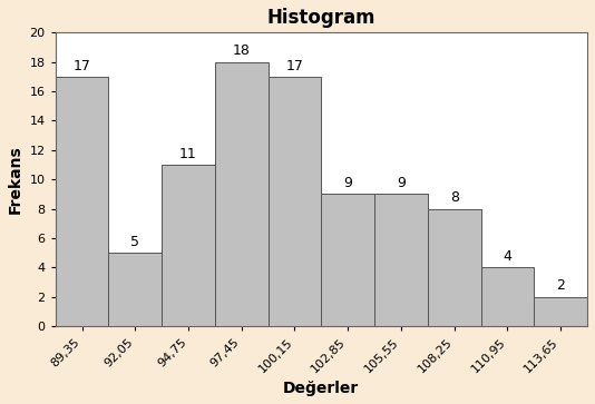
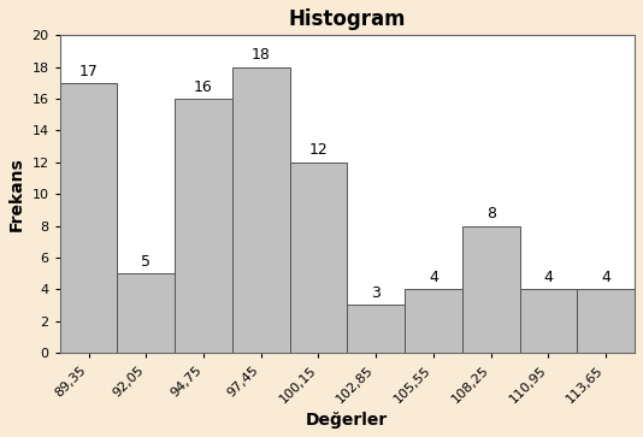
94,75: 11 -> 16
100,15: 17 -> 12
102,85: 9 -> 3
105,55: 9 -> 4
113,65: 2 -> 4
